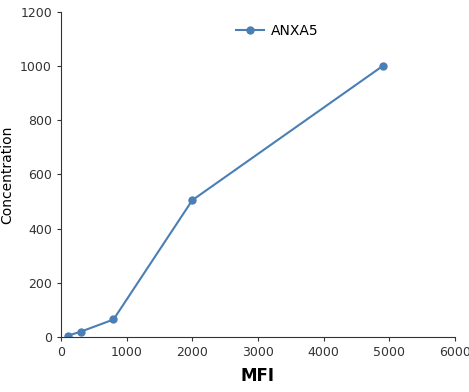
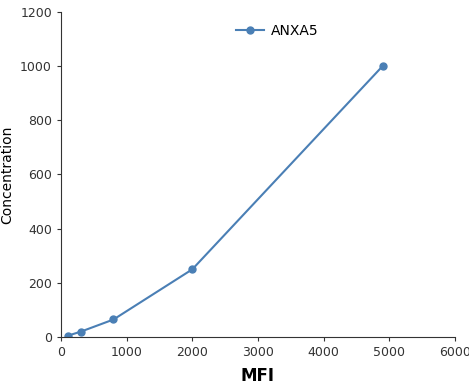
2000: 505 -> 250
